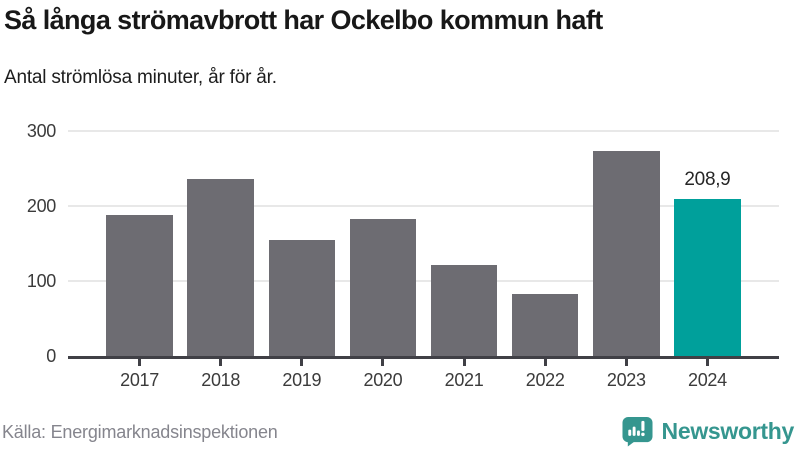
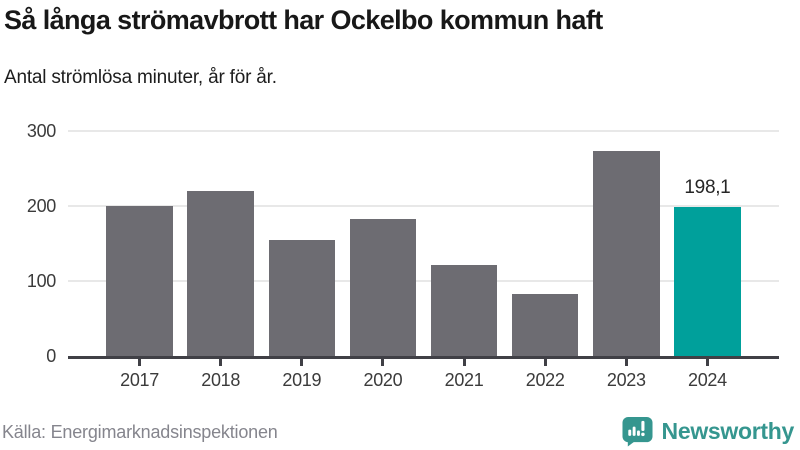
2017: 190 -> 200
2018: 240 -> 220
2024: 208,9 -> 198,1
